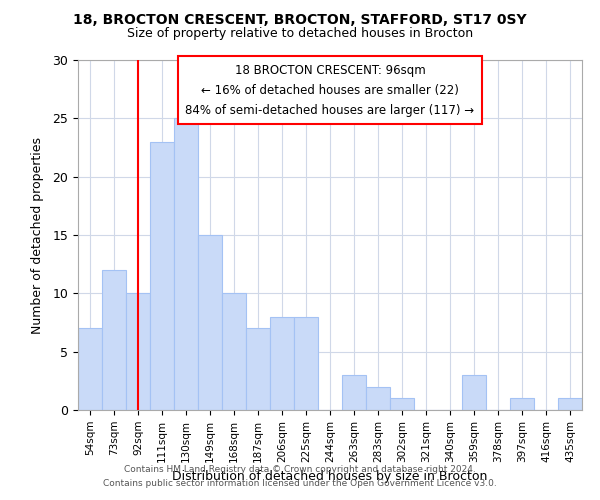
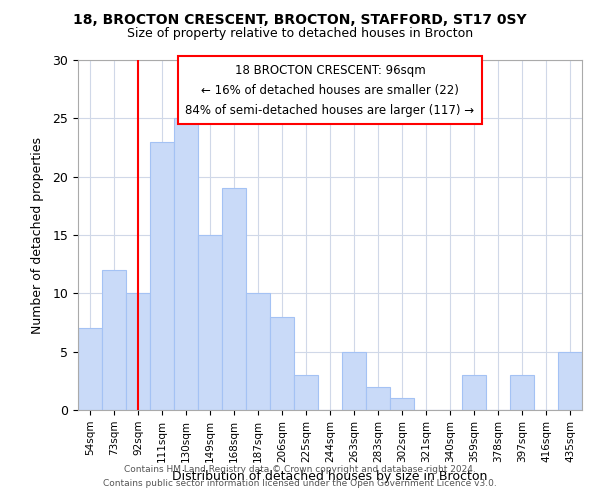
168sqm: 10 -> 19
187sqm: 7 -> 10
225sqm: 8 -> 3
263sqm: 3 -> 5
397sqm: 1 -> 3
435sqm: 1 -> 5
